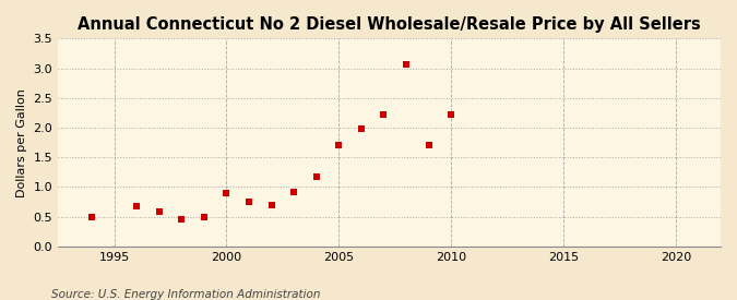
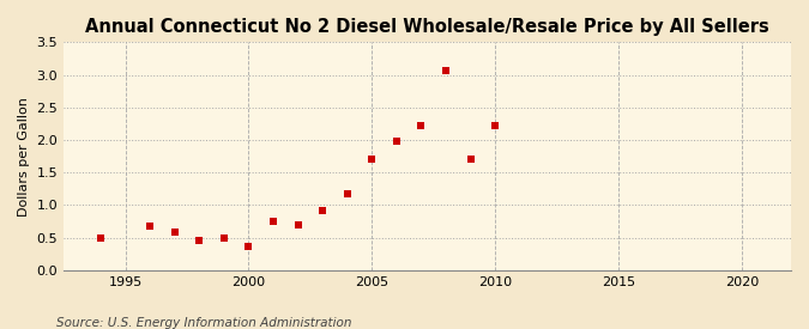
2000: 0.90 -> 0.36
